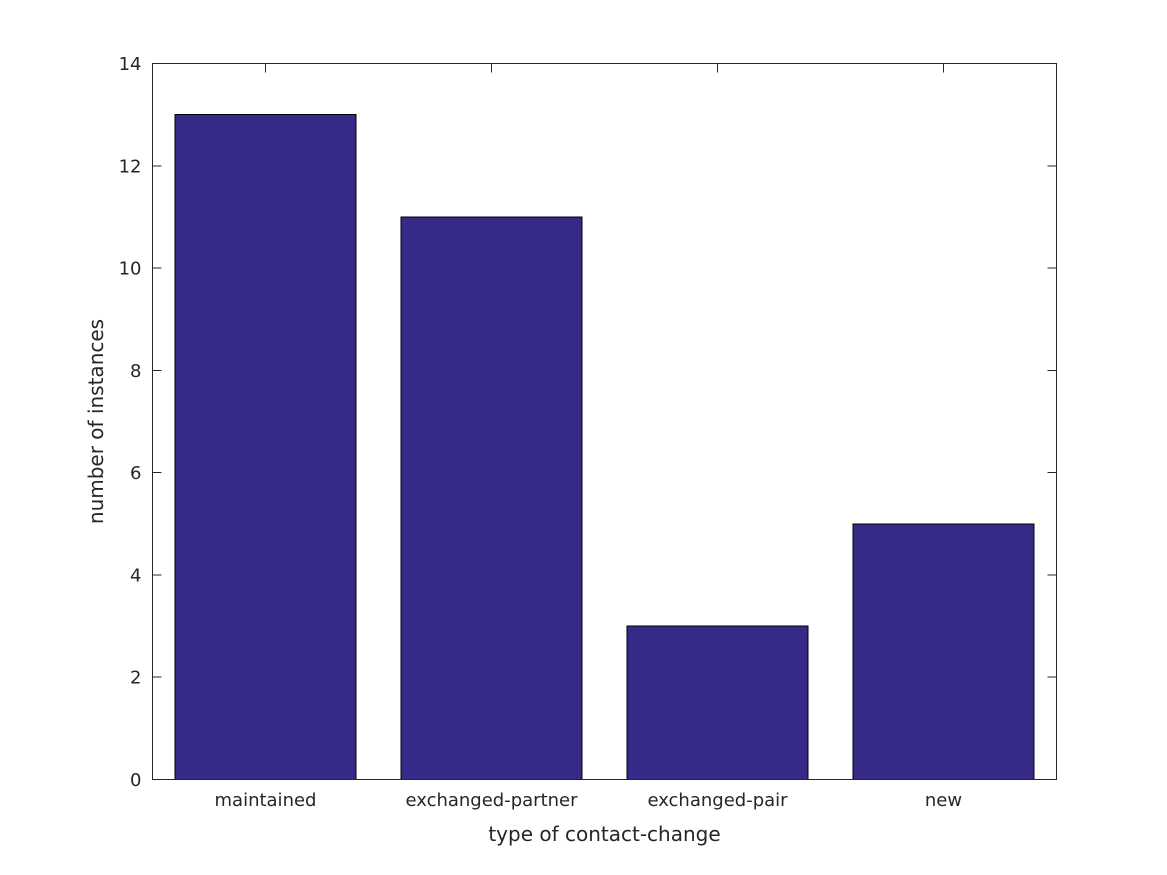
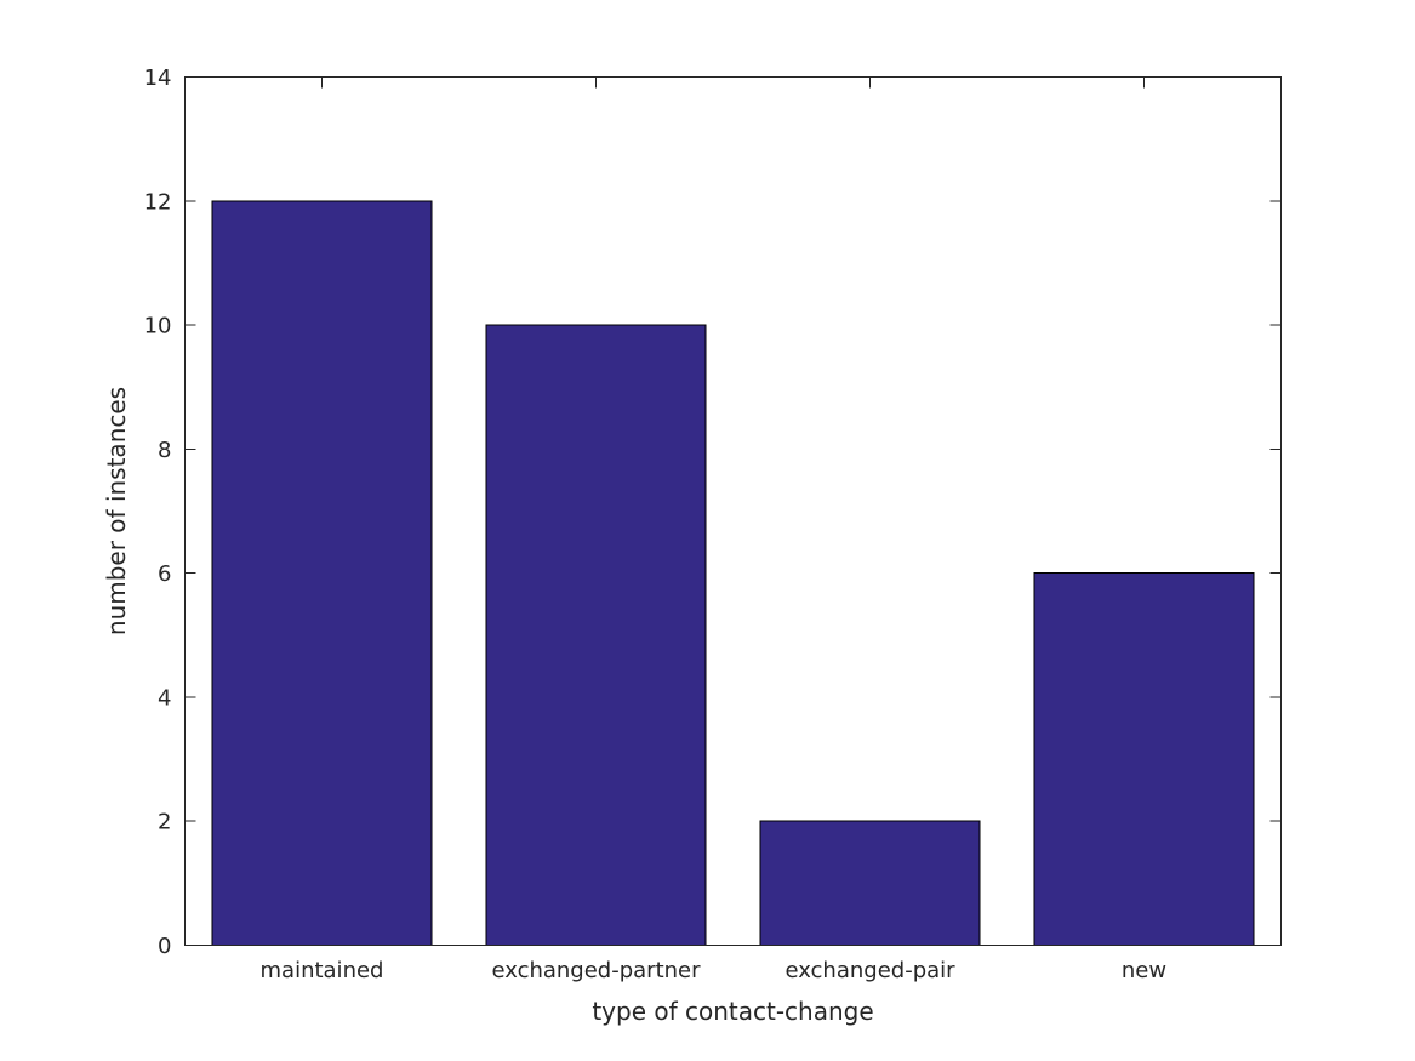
maintained: 13 -> 12
exchanged-partner: 11 -> 10
exchanged-pair: 3 -> 2
new: 5 -> 6
